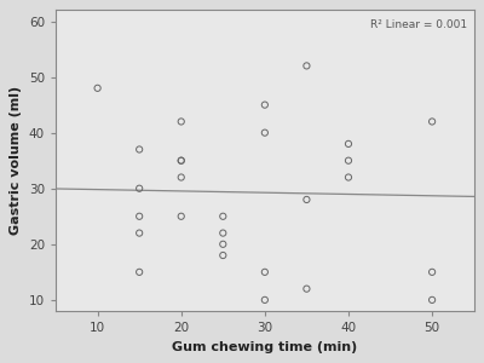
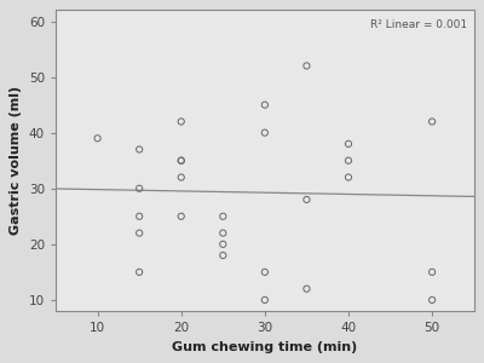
10: 48 -> 39
